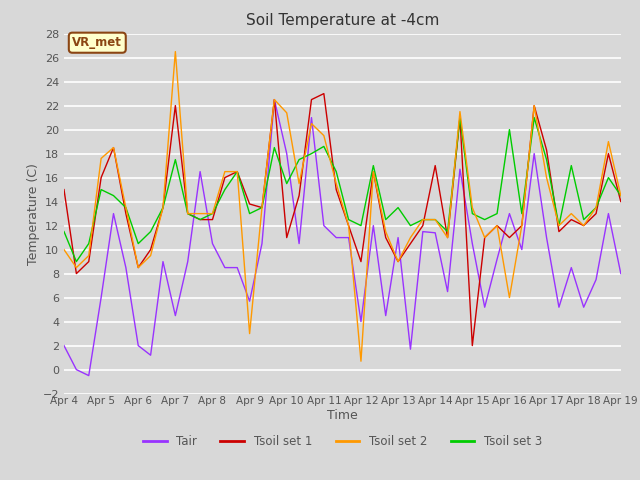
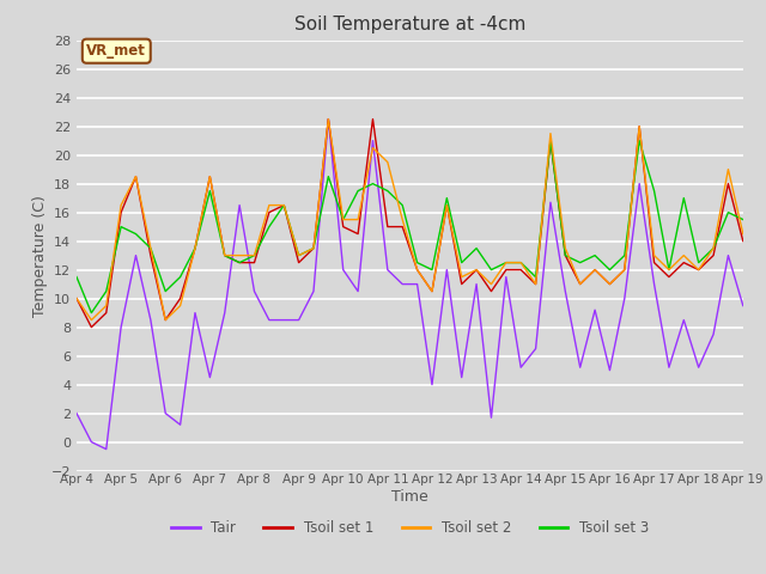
Tsoil set 1/Apr 4: 15.0 -> 10.0
Tair/Apr 5: 6.0 -> 8.0
Tsoil set 2/Apr 5: 17.6 -> 16.5
Tsoil set 1/Apr 7: 22.0 -> 18.5
Tsoil set 2/Apr 7: 26.5 -> 18.5
Tair/Apr 9: 5.7 -> 8.5
Tsoil set 1/Apr 9: 13.8 -> 12.5
Tsoil set 2/Apr 9: 3.0 -> 13.0
Tair/Apr 10: 18.0 -> 12.0
Tsoil set 1/Apr 10: 11.0 -> 15.0
Tsoil set 2/Apr 10: 21.4 -> 15.5
Tsoil set 1/Apr 11: 23.0 -> 15.0
Tsoil set 3/Apr 11: 18.6 -> 17.5
Tsoil set 1/Apr 12: 9.0 -> 10.5
Tsoil set 2/Apr 12: 0.7 -> 10.5
Tsoil set 1/Apr 13: 9.0 -> 12.0
Tsoil set 2/Apr 13: 9.0 -> 12.0
Tair/Apr 14: 11.4 -> 5.2
Tsoil set 1/Apr 14: 17.0 -> 12.0
Tsoil set 1/Apr 15: 2.0 -> 13.0
Tair/Apr 16: 13.0 -> 5.0
Tsoil set 2/Apr 16: 6.0 -> 11.0
Tsoil set 3/Apr 16: 20.0 -> 12.0
Tsoil set 1/Apr 17: 18.3 -> 12.5
Tsoil set 2/Apr 17: 16.0 -> 13.0
Tair/Apr 19: 8.0 -> 9.5
Tsoil set 3/Apr 19: 14.5 -> 15.5
